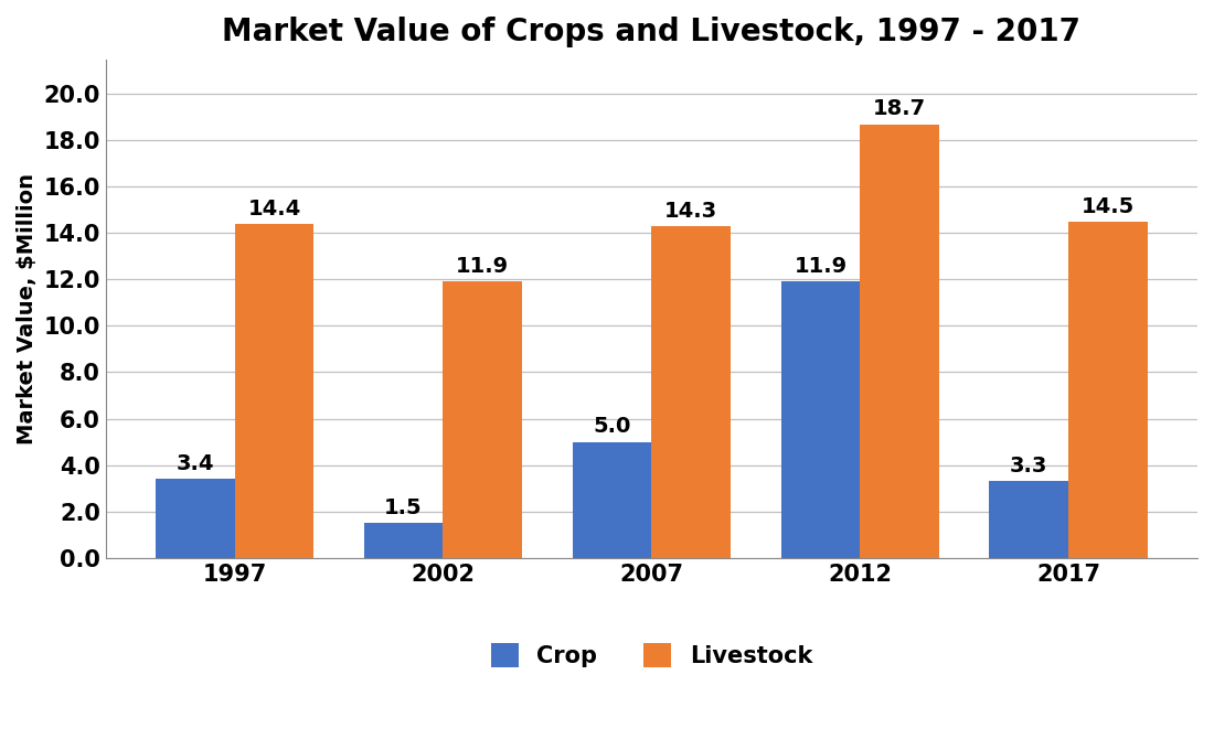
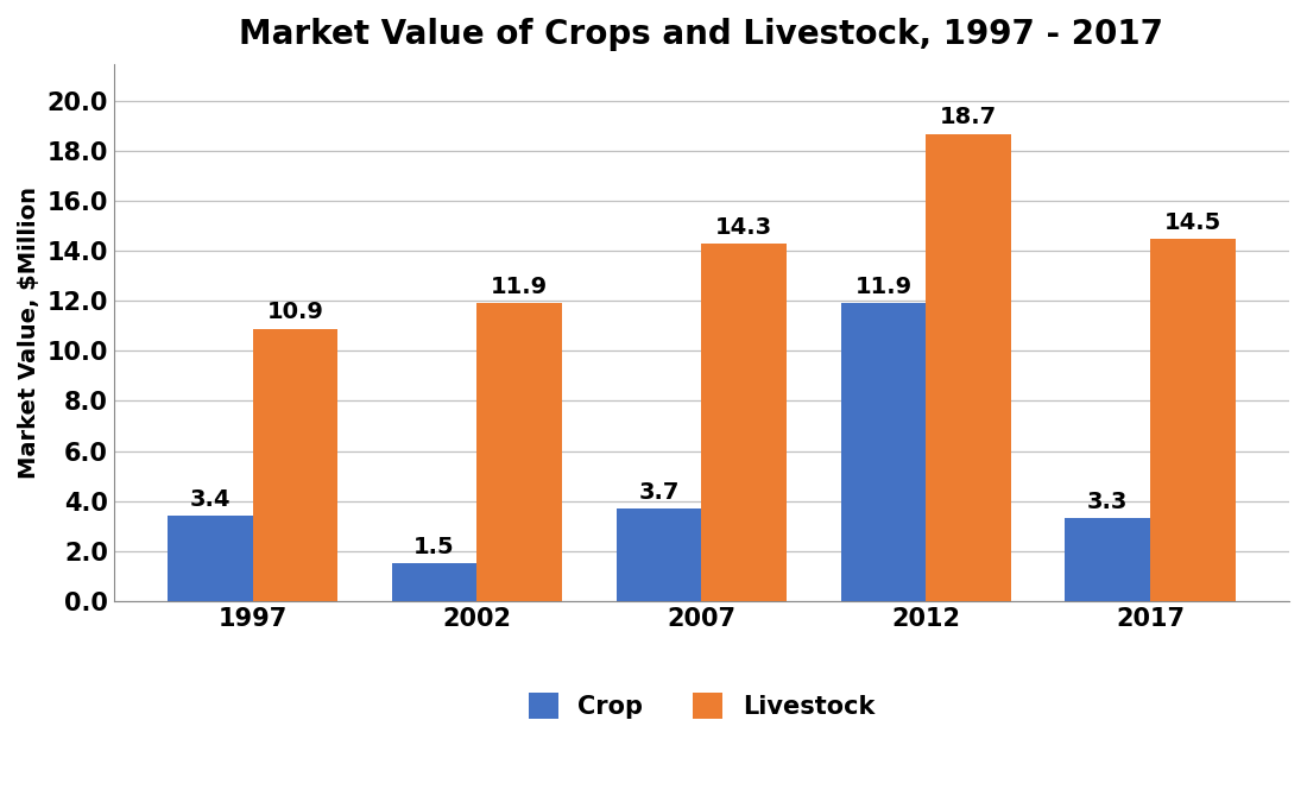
Livestock/1997: 14.4 -> 10.9
Crop/2007: 5.0 -> 3.7
